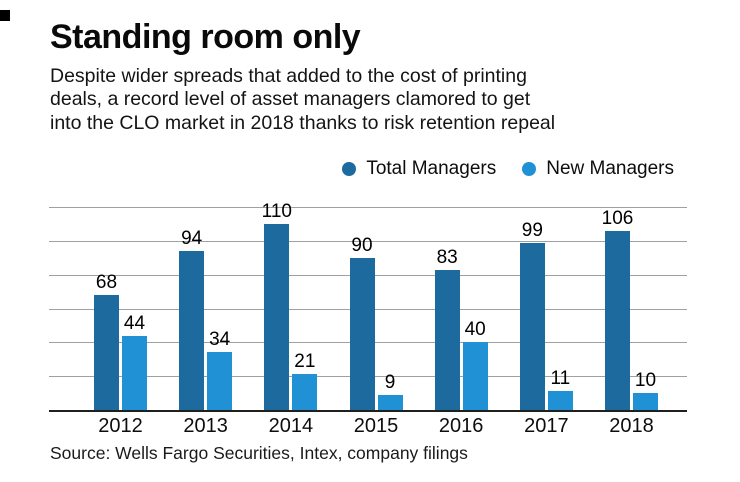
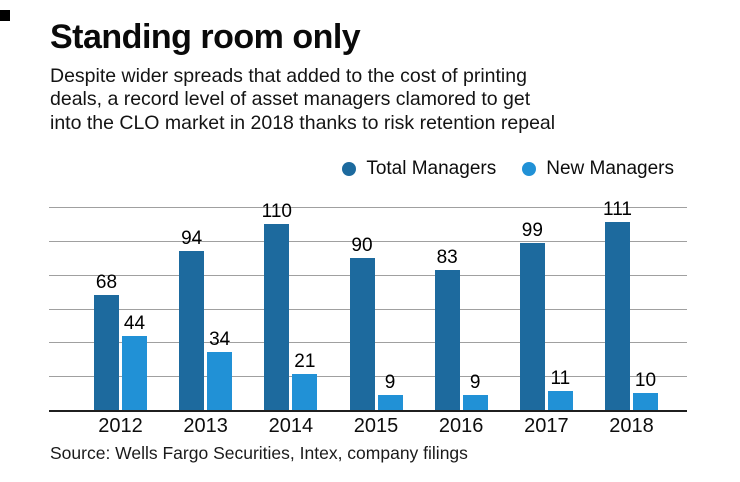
New Managers/2016: 40 -> 9
Total Managers/2018: 106 -> 111
